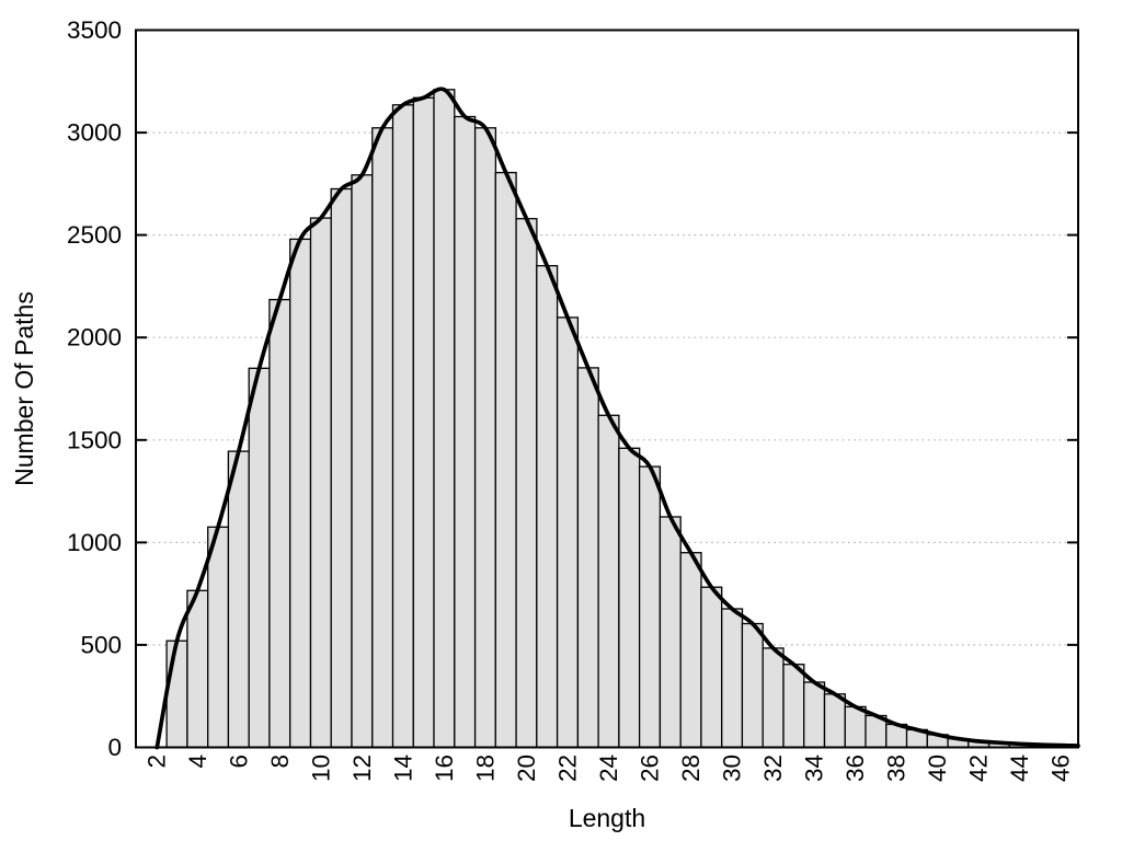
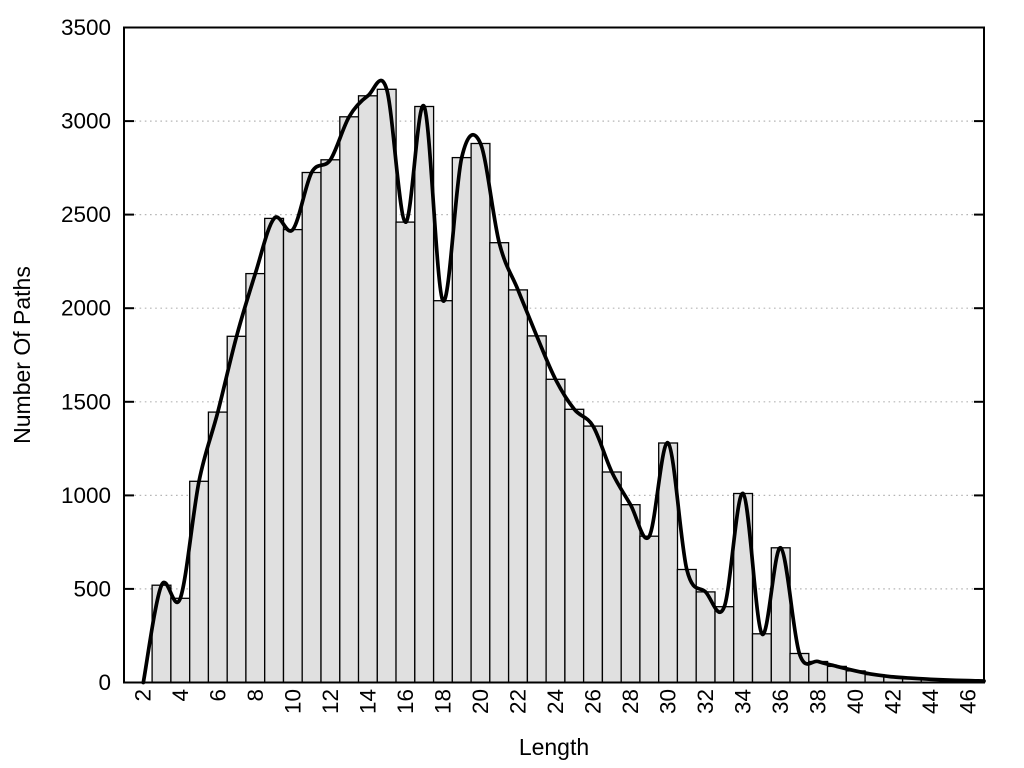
4: 760 -> 450
10: 2580 -> 2420
16: 3210 -> 2460
18: 3020 -> 2040
20: 2580 -> 2880
30: 680 -> 1280
34: 320 -> 1010
36: 200 -> 720
